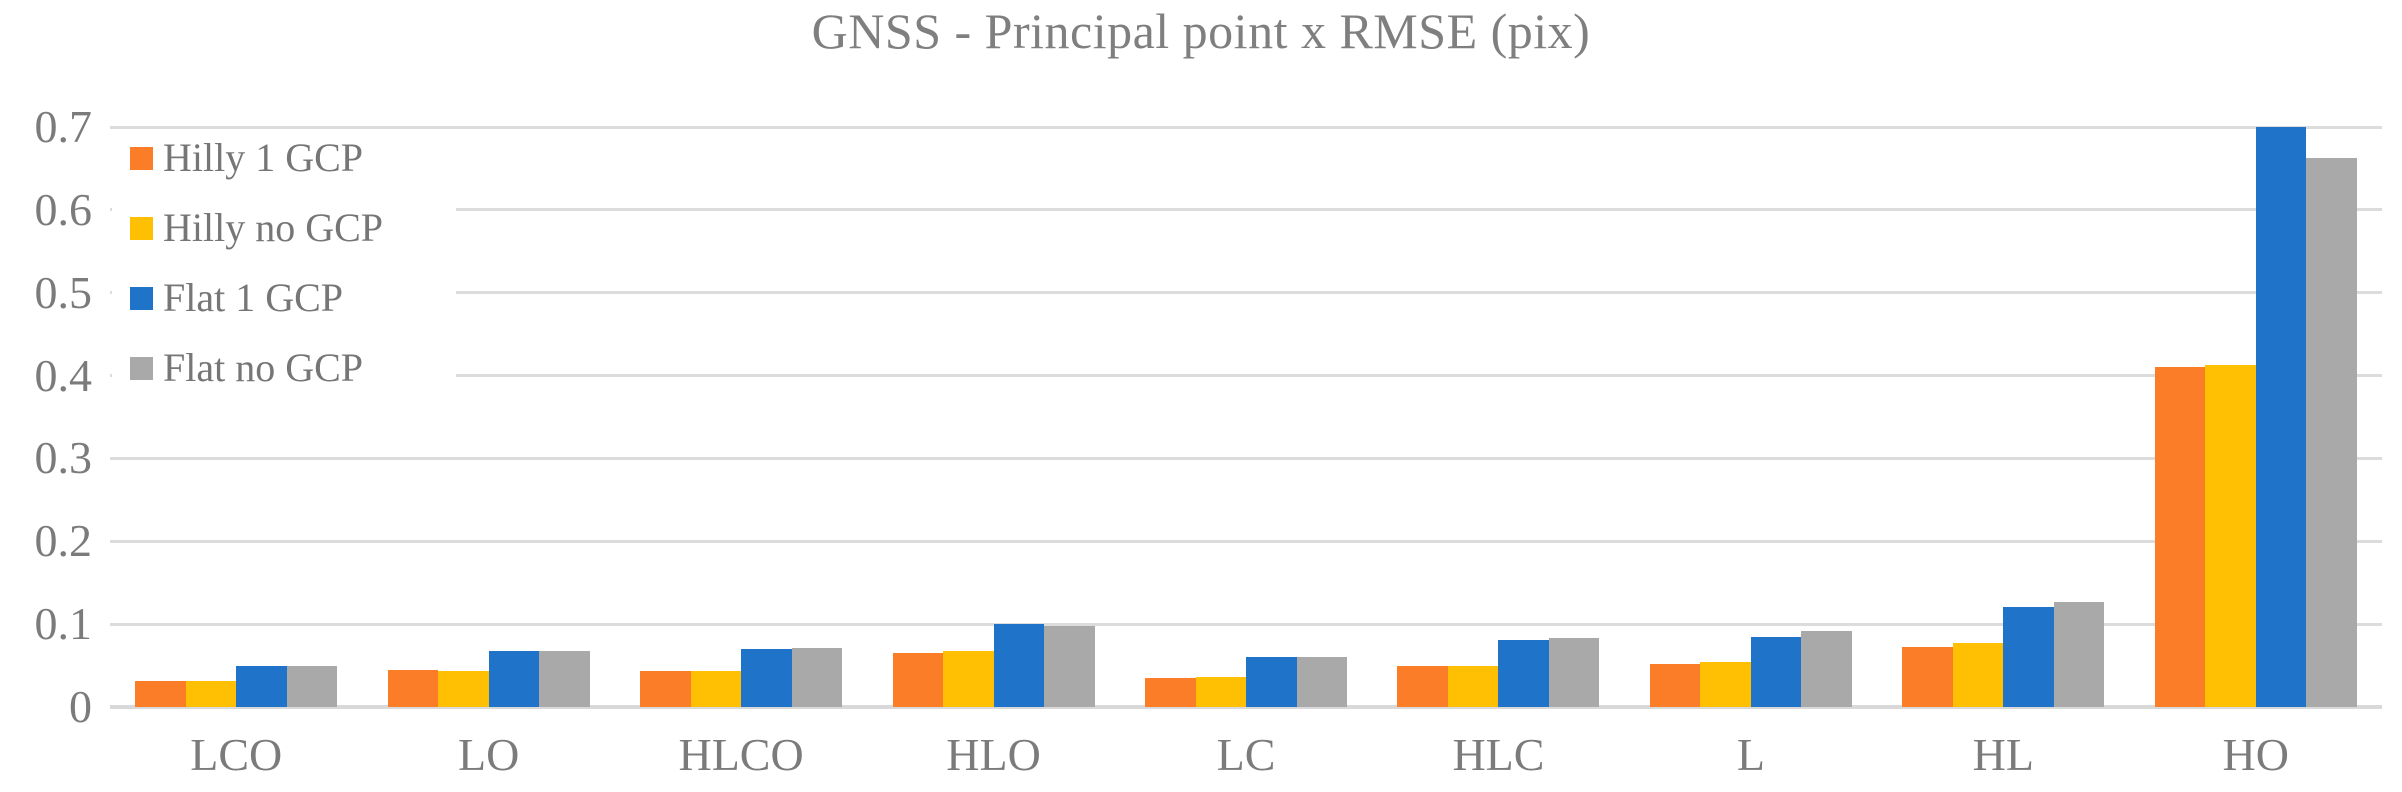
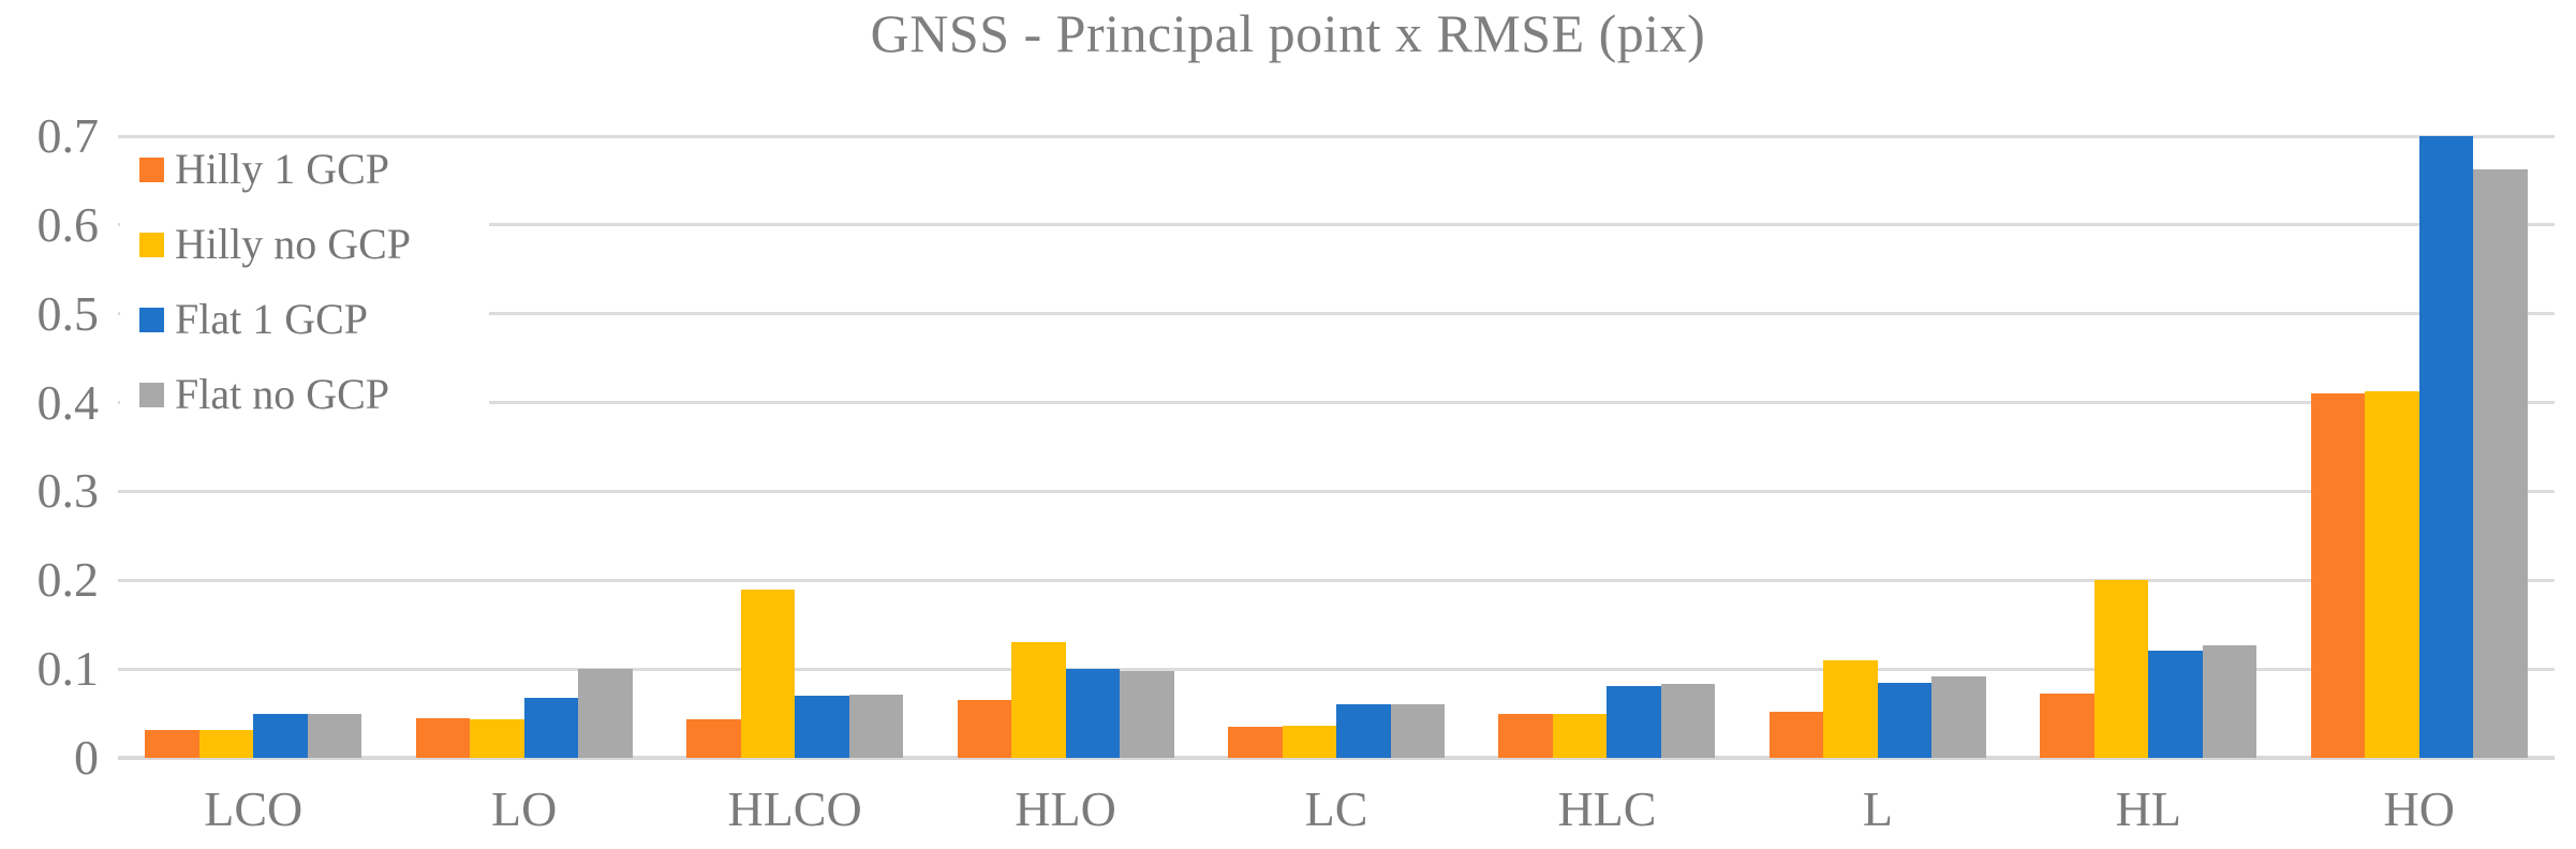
Flat no GCP/LO: 0.07 -> 0.10
Hilly no GCP/HLCO: 0.04 -> 0.19
Hilly no GCP/HLO: 0.07 -> 0.13
Hilly no GCP/L: 0.05 -> 0.11
Hilly no GCP/HL: 0.08 -> 0.20
